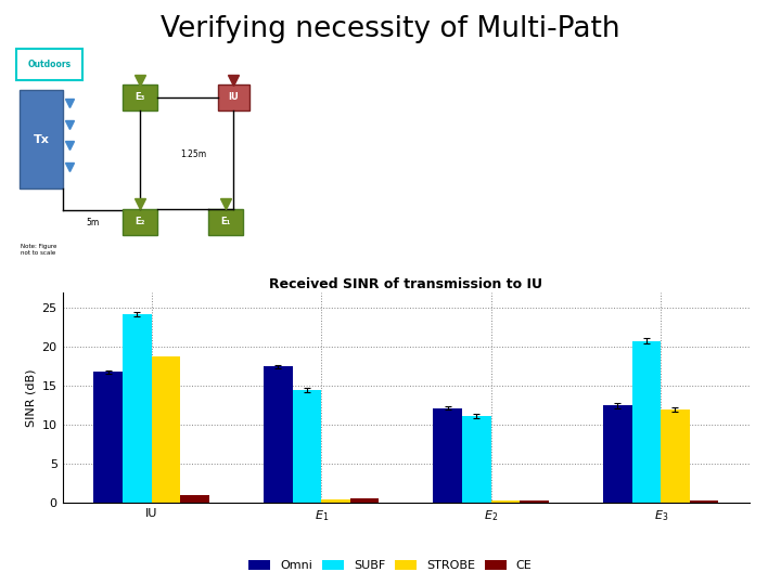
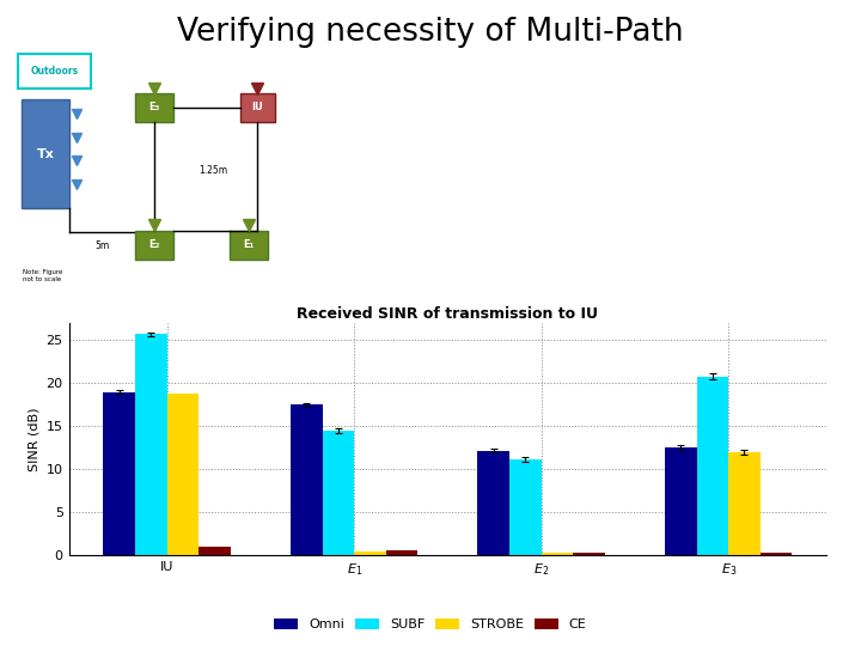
Omni/IU: 16.8 -> 19.0
SUBF/IU: 24.2 -> 25.7
